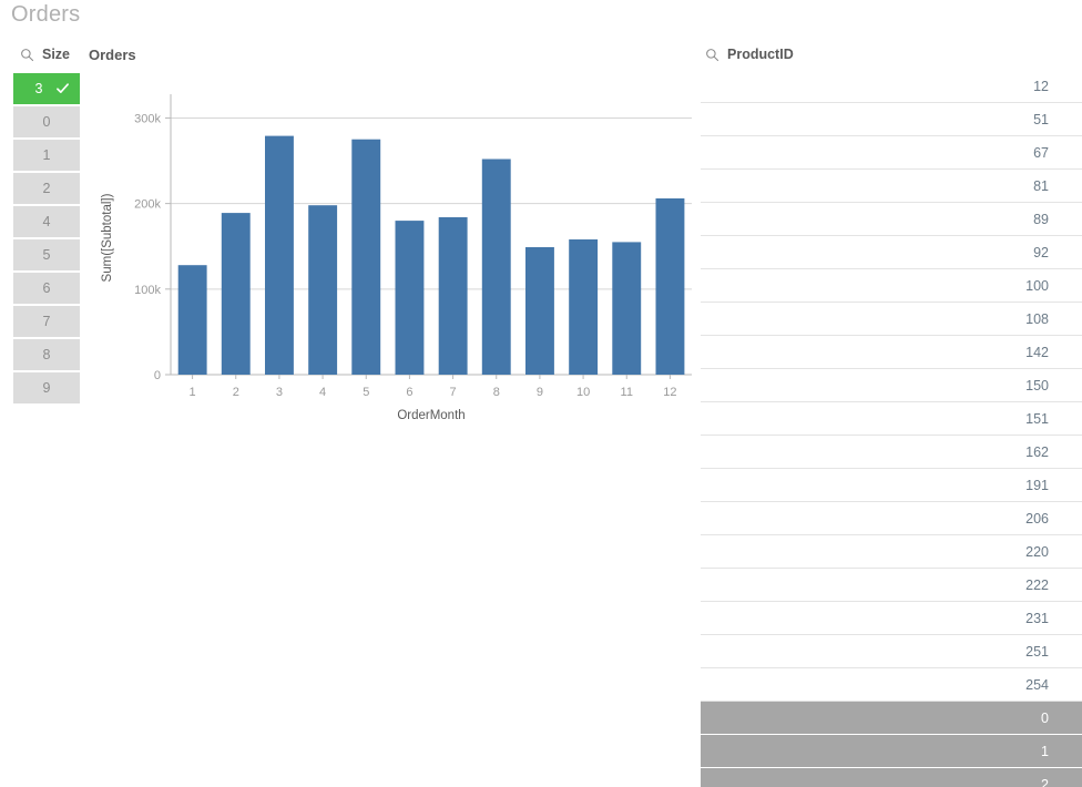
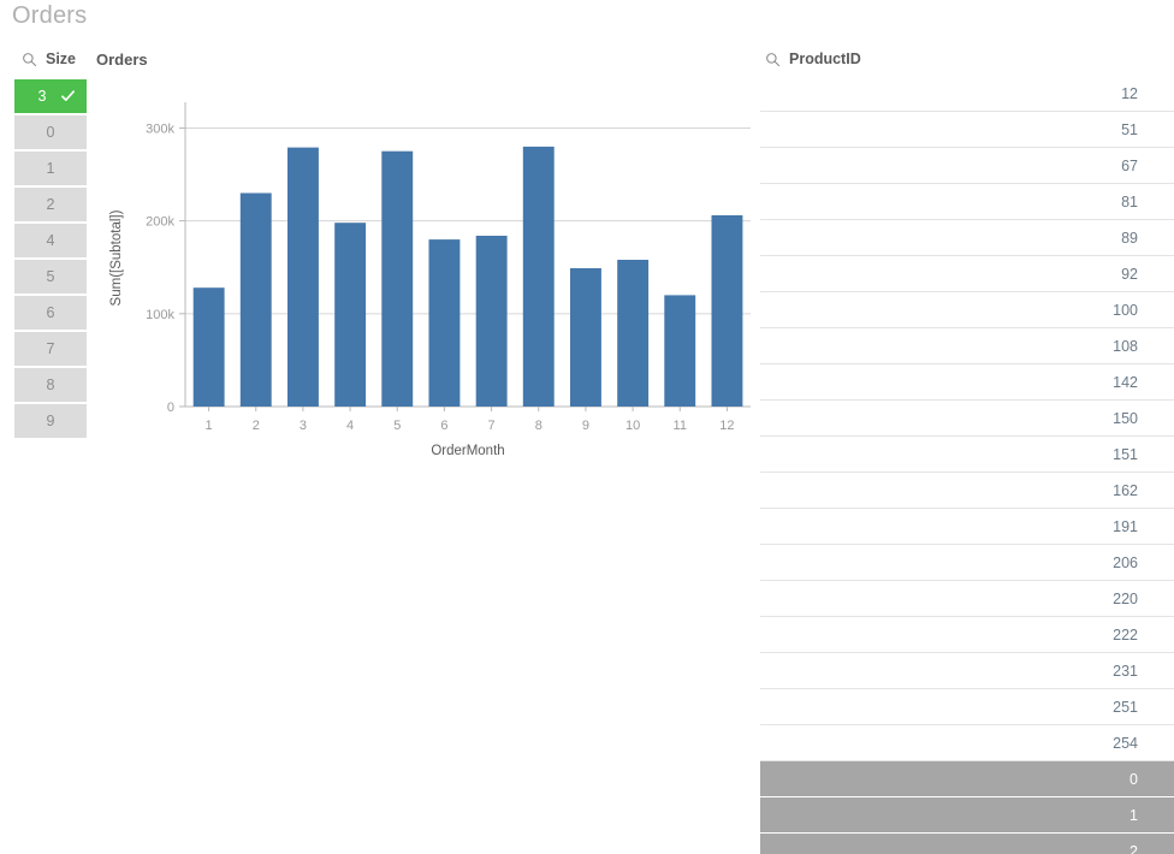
2: 190k -> 230k
8: 250k -> 280k
11: 160k -> 120k
